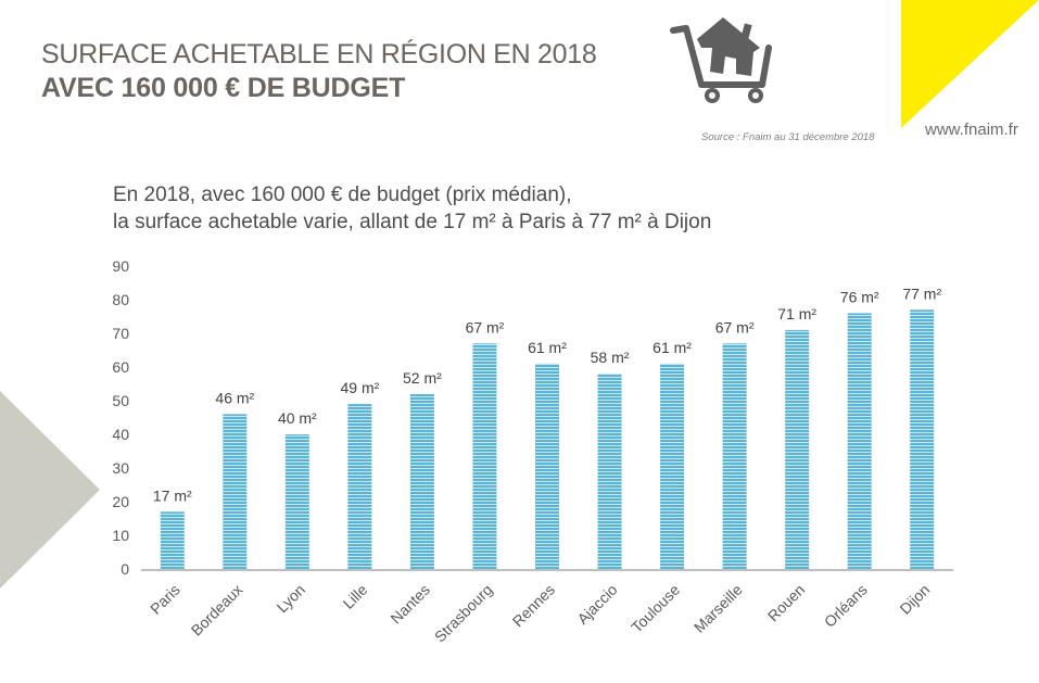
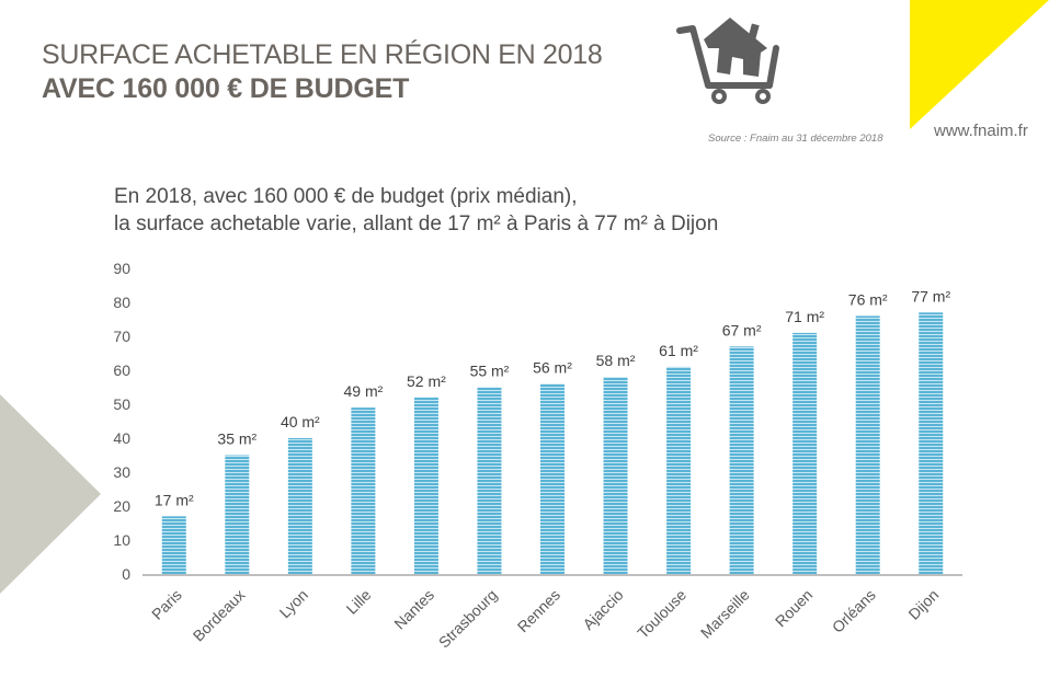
Bordeaux: 46 -> 35
Strasbourg: 67 -> 55
Rennes: 61 -> 56
